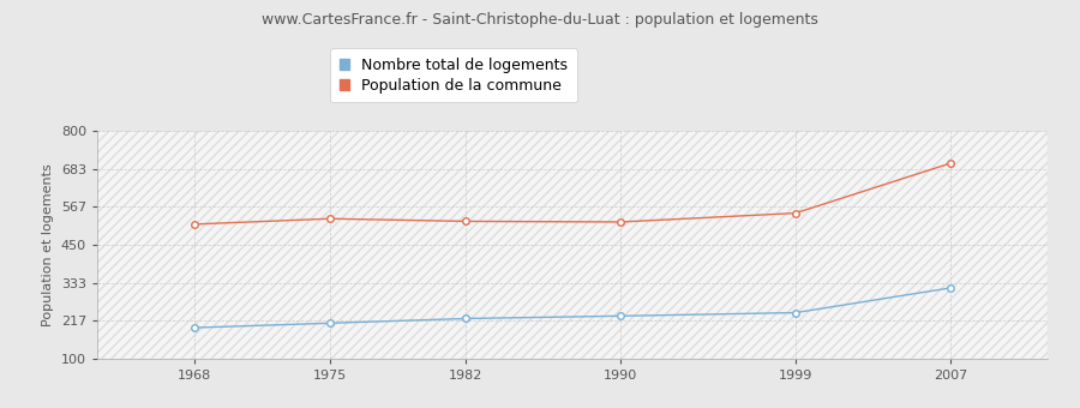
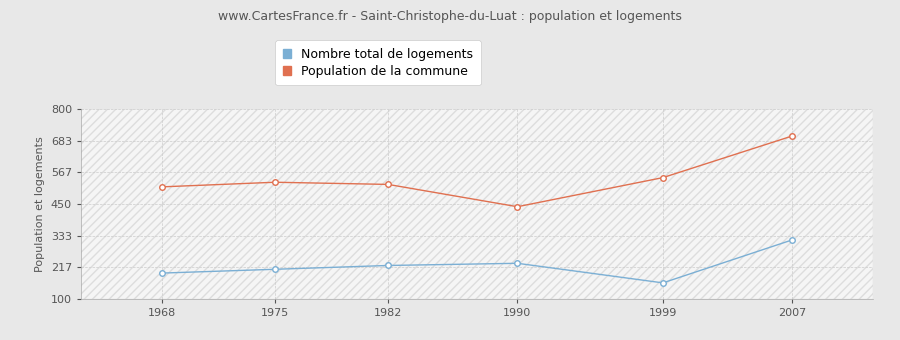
Population de la commune/1990: 520 -> 440
Nombre total de logements/1999: 242 -> 160
